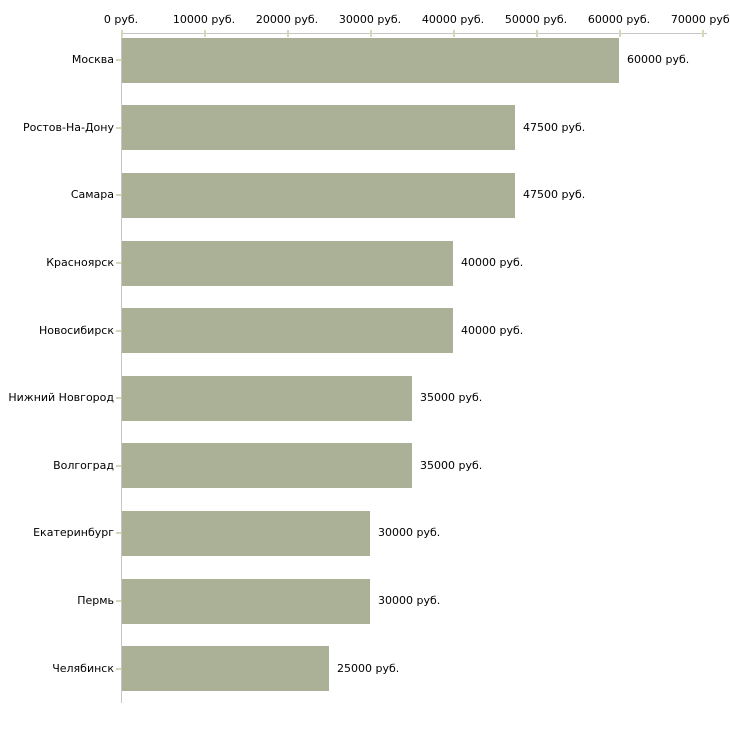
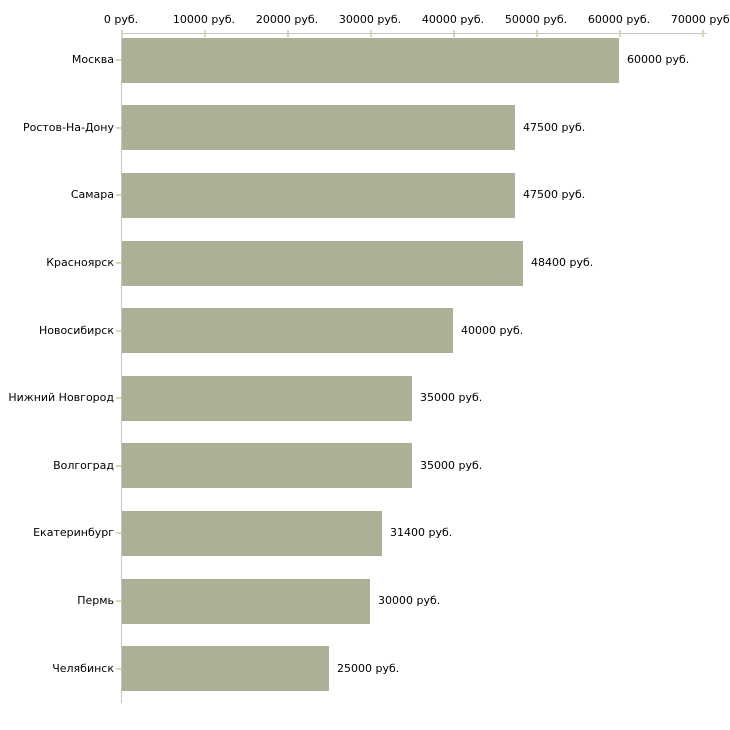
Красноярск: 40000 -> 48400
Екатеринбург: 30000 -> 31400
